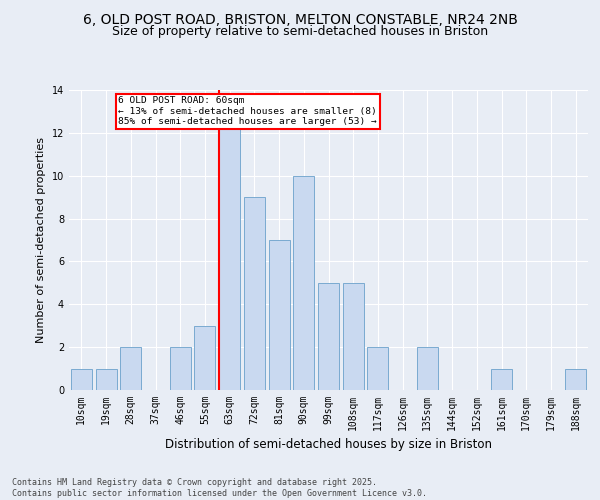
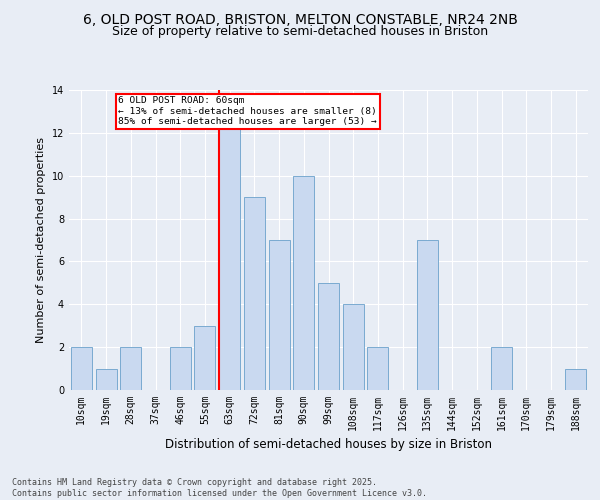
10sqm: 1 -> 2
108sqm: 5 -> 4
135sqm: 2 -> 7
161sqm: 1 -> 2
